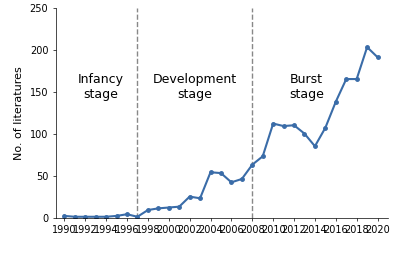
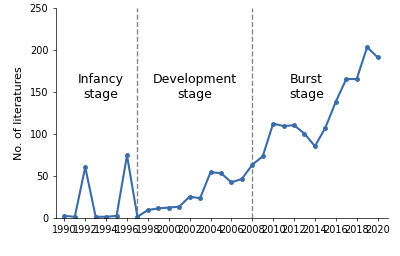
1992: 1 -> 60
1996: 4 -> 74
